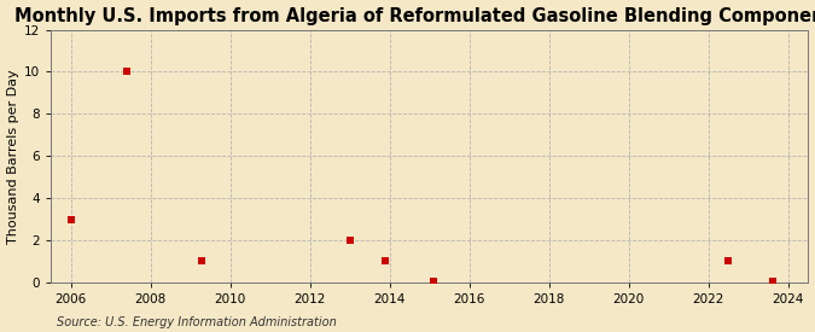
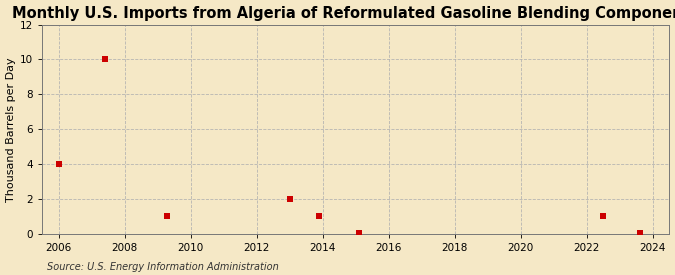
2006: 3.0 -> 4.0
